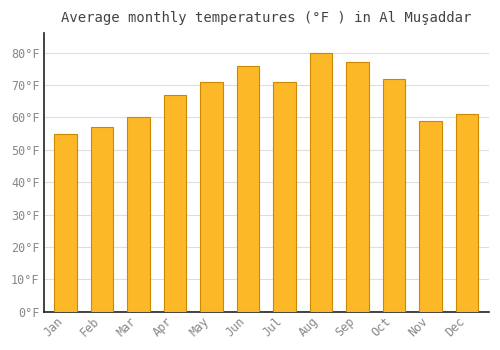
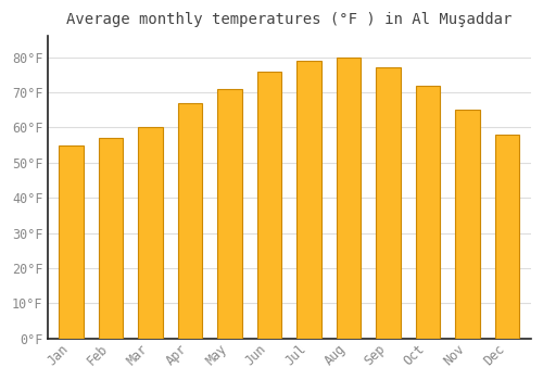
Jul: 71°F -> 79°F
Nov: 59°F -> 65°F
Dec: 61°F -> 58°F
